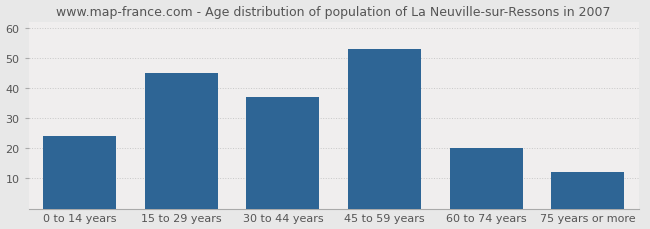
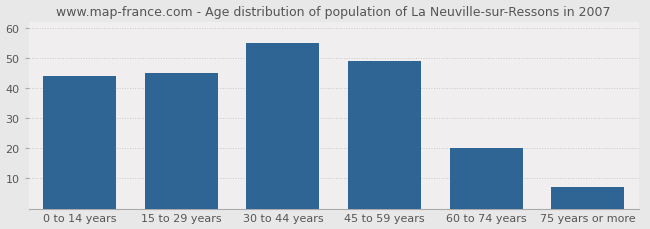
0 to 14 years: 24 -> 44
30 to 44 years: 37 -> 55
45 to 59 years: 53 -> 49
75 years or more: 12 -> 7
